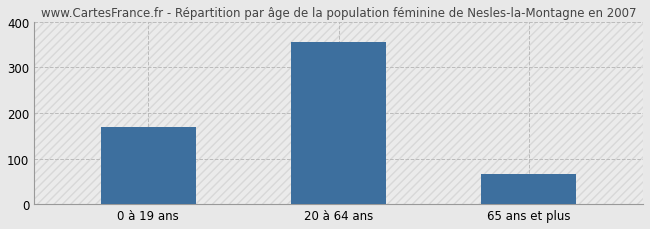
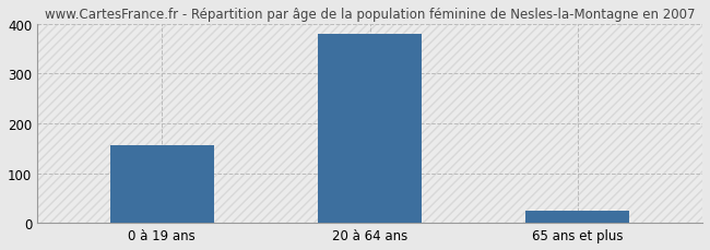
0 à 19 ans: 170 -> 155
20 à 64 ans: 355 -> 380
65 ans et plus: 67 -> 25
